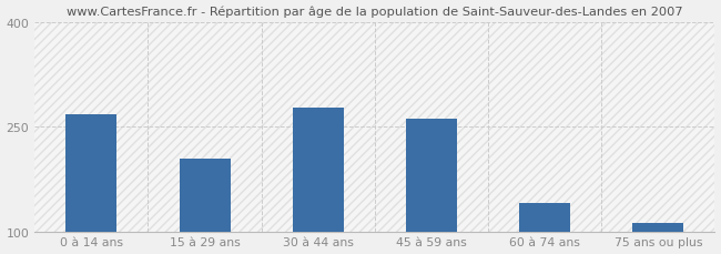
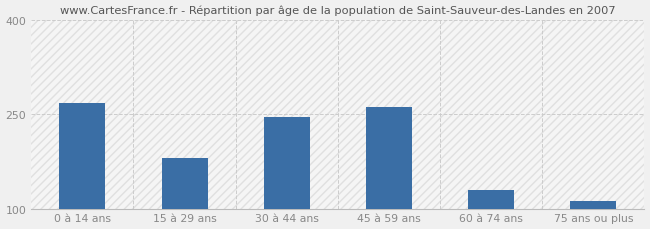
15 à 29 ans: 205 -> 180
30 à 44 ans: 278 -> 246
60 à 74 ans: 140 -> 130
